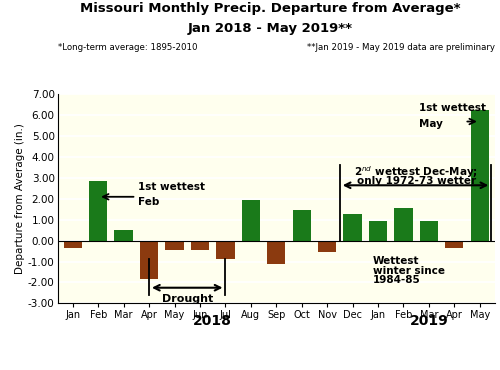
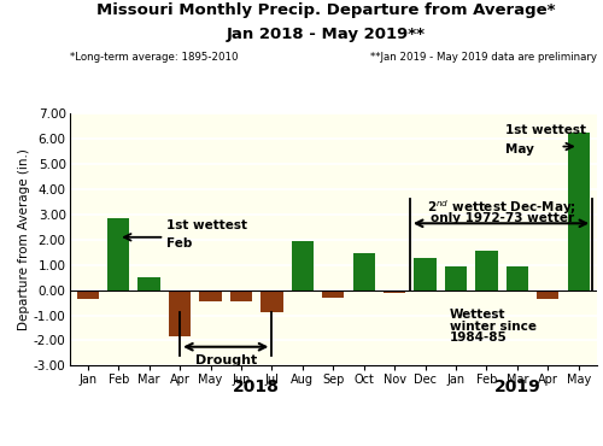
Sep: -1.10 -> -0.30
Nov: -0.55 -> -0.10
